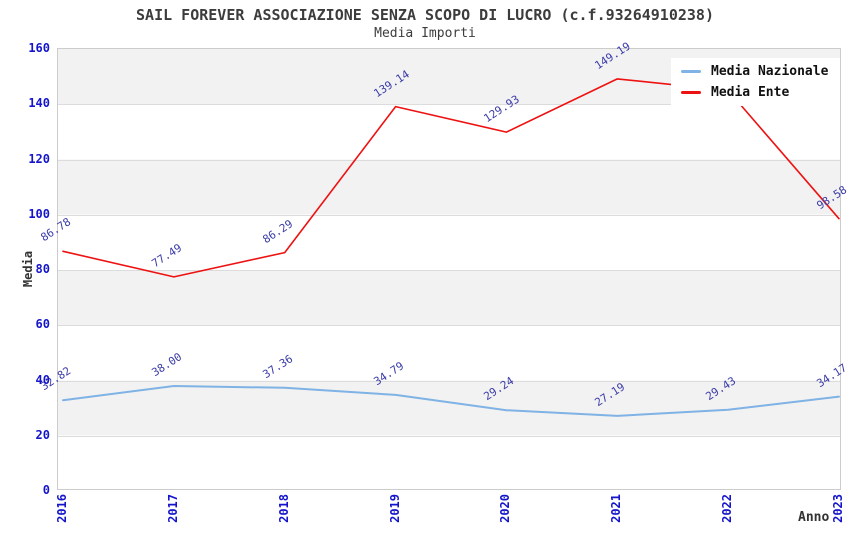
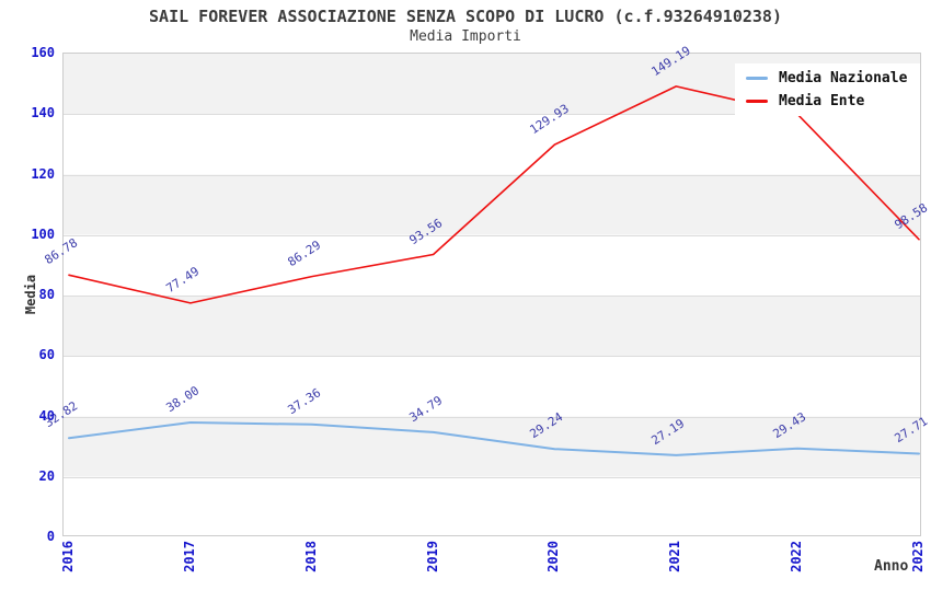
Media Ente/2019: 139.14 -> 93.56
Media Ente/2022: 145 -> 140
Media Nazionale/2023: 34.17 -> 27.71
